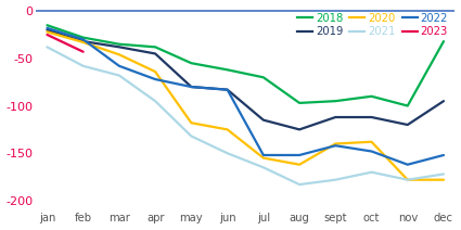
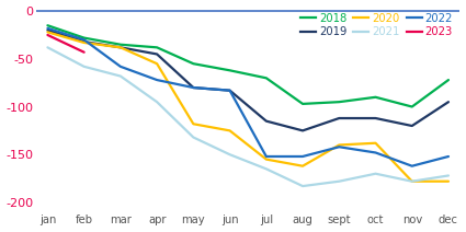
2020/mar: -46 -> -38
2020/apr: -64 -> -55
2018/dec: -32 -> -72
